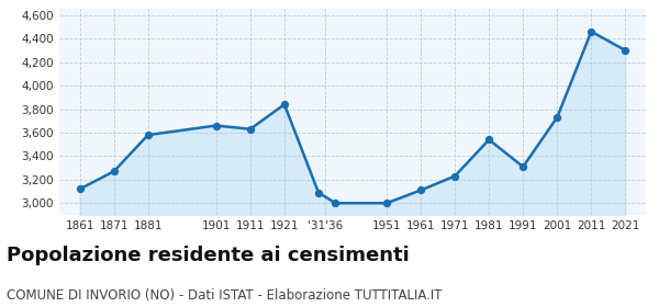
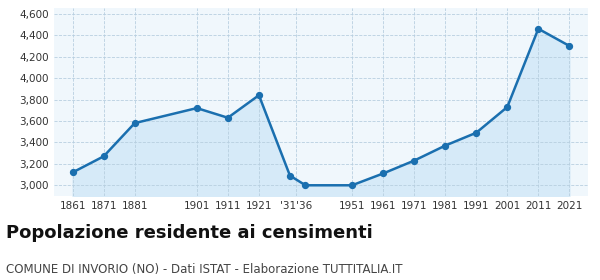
1901: 3,660 -> 3,720
1981: 3,540 -> 3,370
1991: 3,310 -> 3,490
